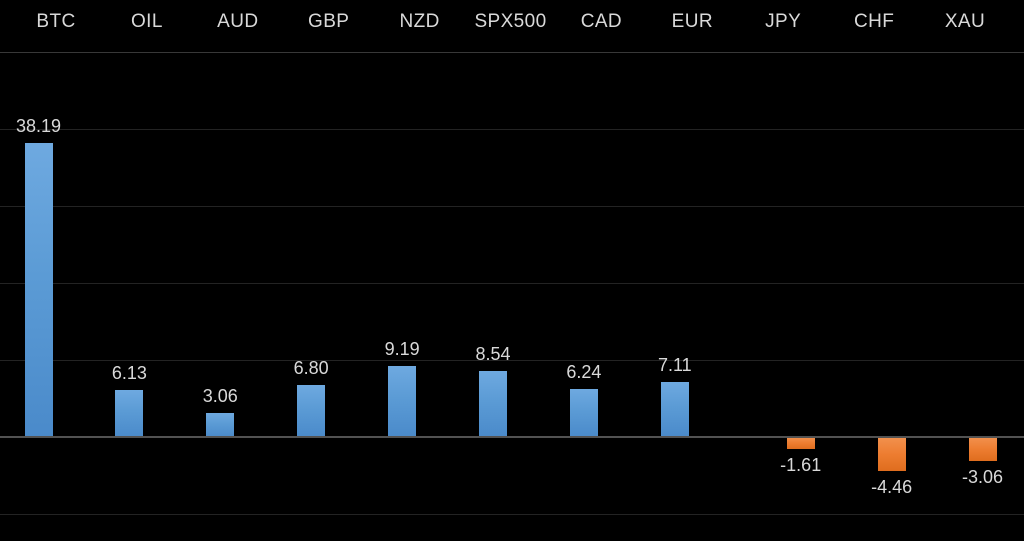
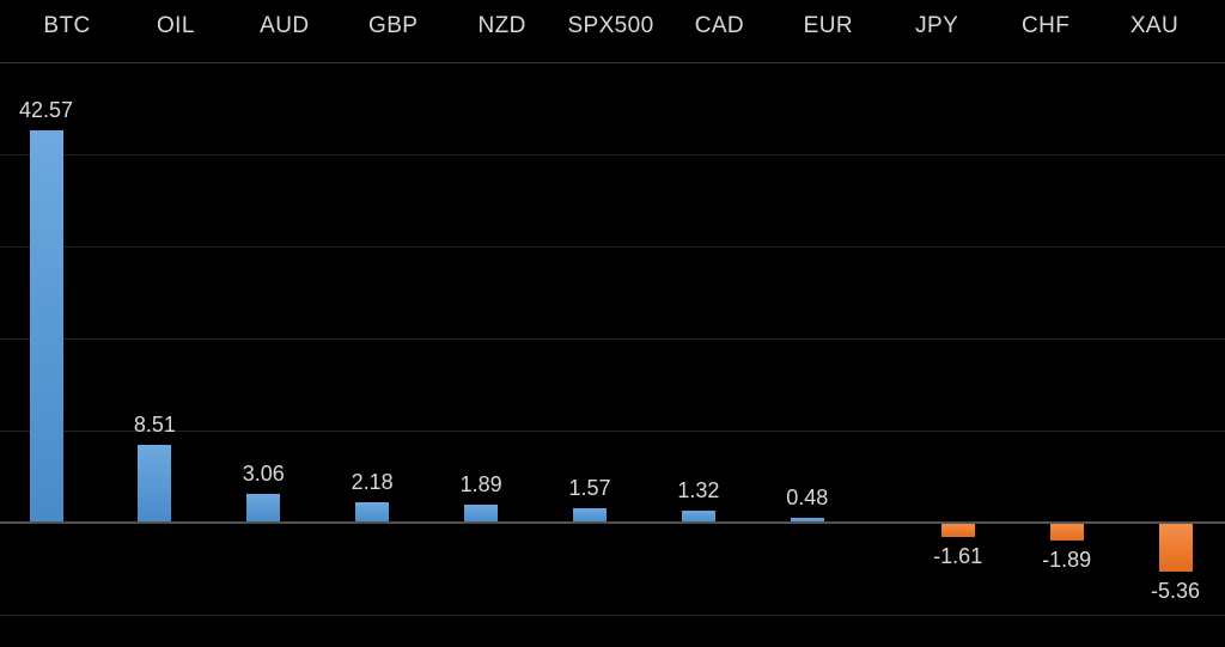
BTC: 38.19 -> 42.57
OIL: 6.13 -> 8.51
GBP: 6.80 -> 2.18
NZD: 9.19 -> 1.89
SPX500: 8.54 -> 1.57
CAD: 6.24 -> 1.32
EUR: 7.11 -> 0.48
CHF: -4.46 -> -1.89
XAU: -3.06 -> -5.36
